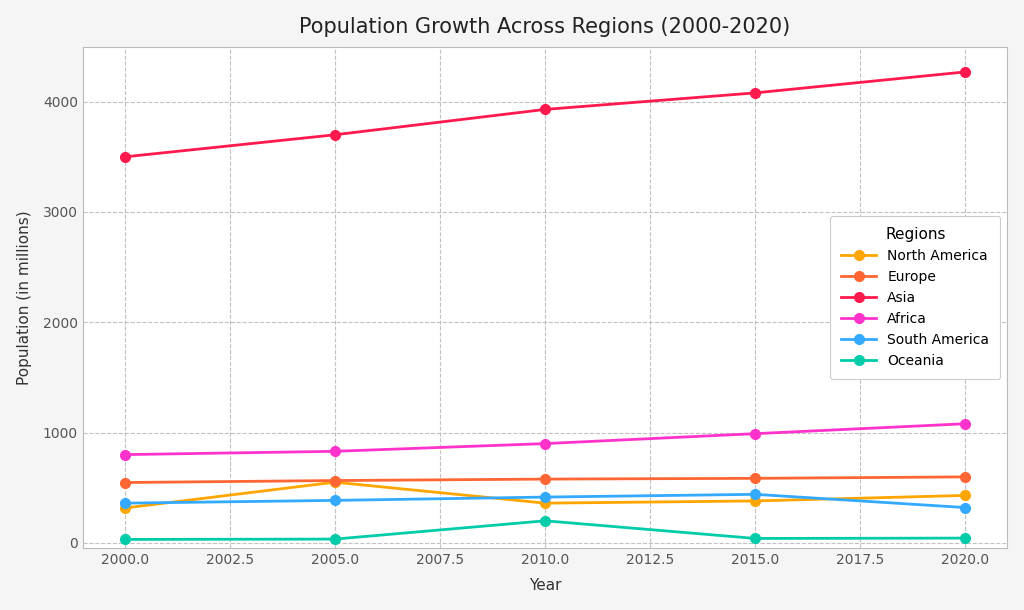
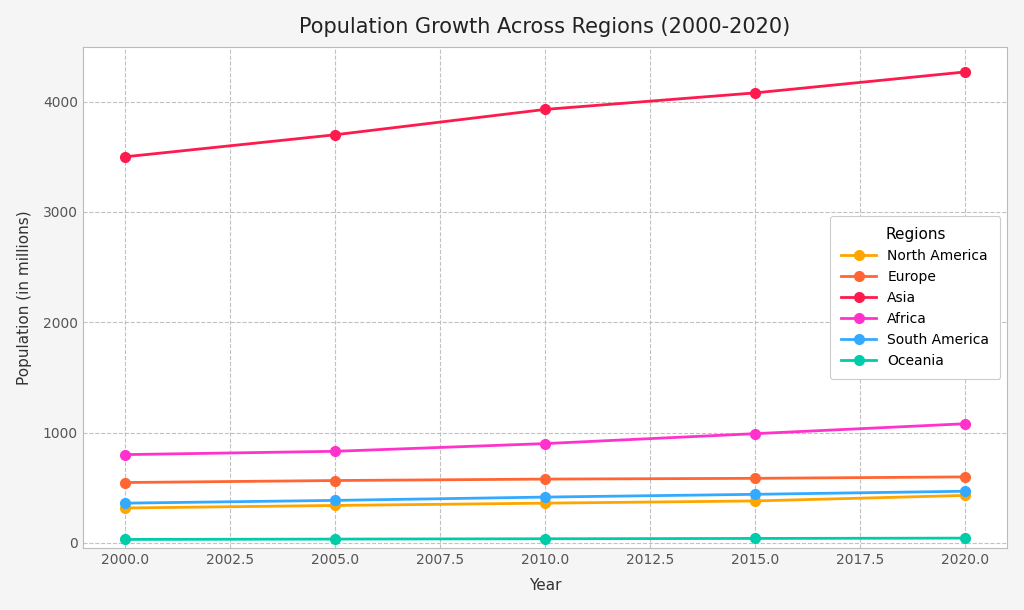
North America/2005.0: 550 -> 340
Oceania/2010.0: 200 -> 40
South America/2020.0: 320 -> 470
